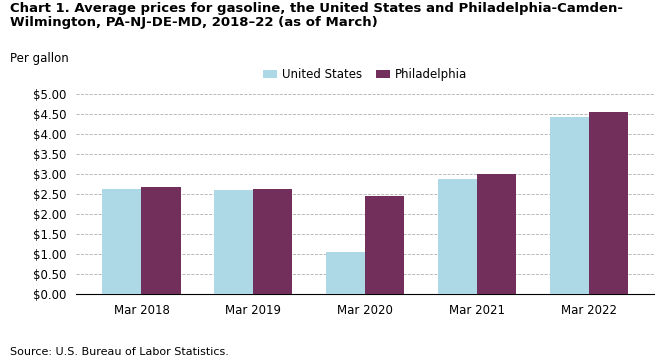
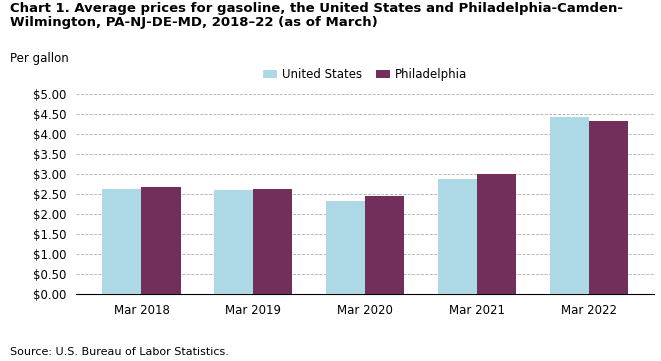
United States/Mar 2020: $1.05 -> $2.32
Philadelphia/Mar 2022: $4.55 -> $4.32
